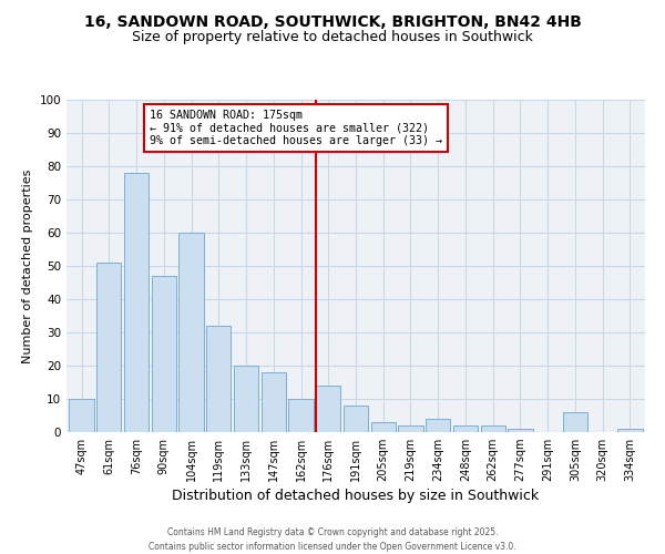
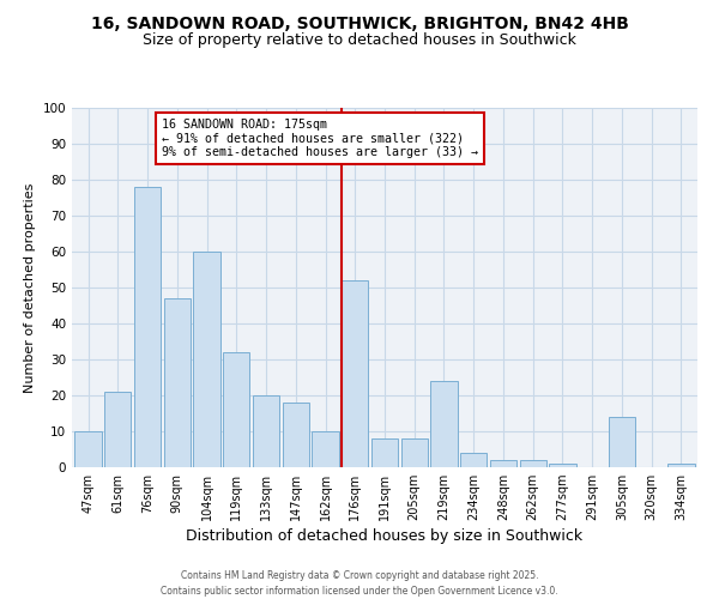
61sqm: 51 -> 21
176sqm: 14 -> 52
205sqm: 3 -> 8
219sqm: 2 -> 24
305sqm: 6 -> 14
